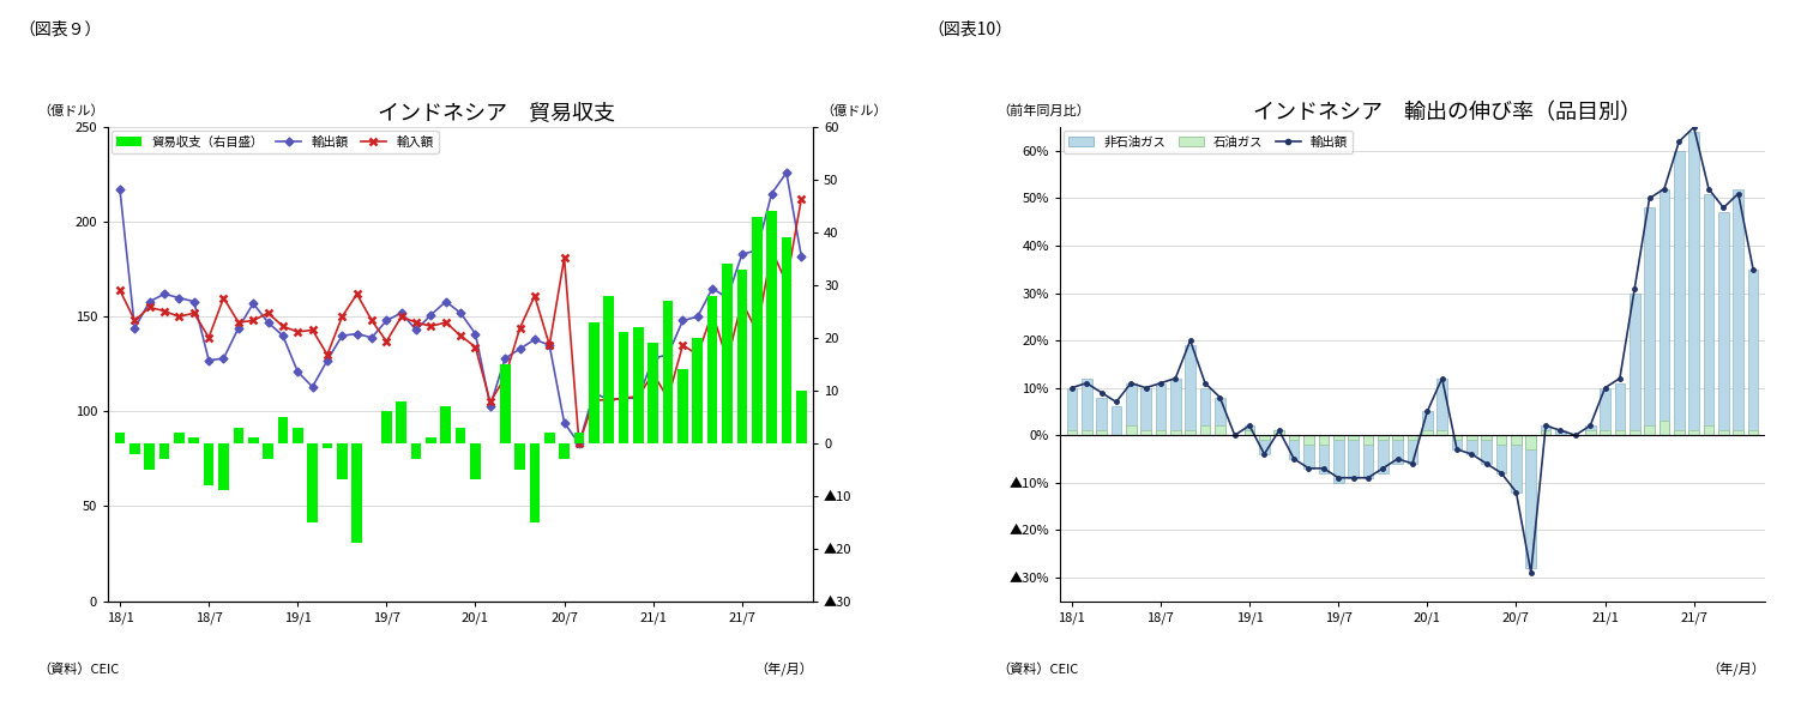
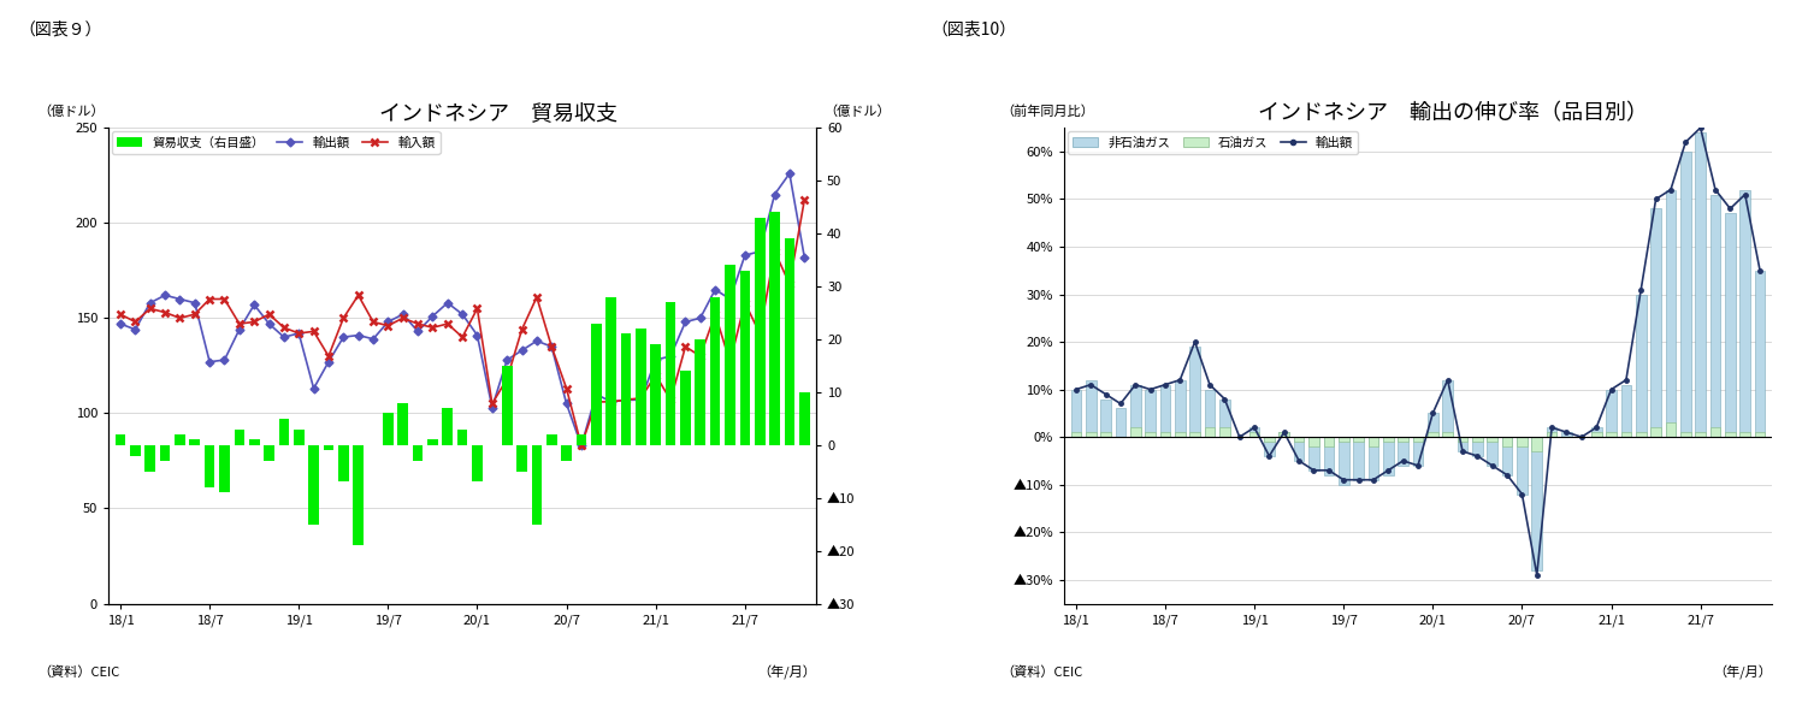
インドネシア 貿易収支/輸出額/18/1: 217 -> 147
インドネシア 貿易収支/輸入額/18/1: 164 -> 152
インドネシア 貿易収支/輸入額/18/7: 139 -> 160
インドネシア 貿易収支/輸出額/19/1: 121 -> 142
インドネシア 貿易収支/輸入額/19/7: 137 -> 146
インドネシア 貿易収支/輸入額/20/1: 134 -> 155
インドネシア 貿易収支/輸出額/20/7: 94 -> 105
インドネシア 貿易収支/輸入額/20/7: 181 -> 113
